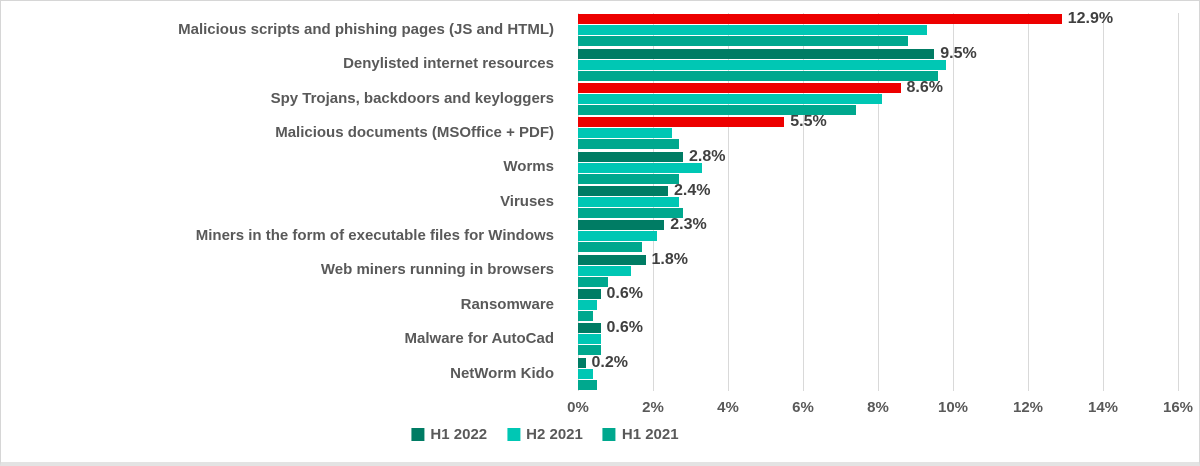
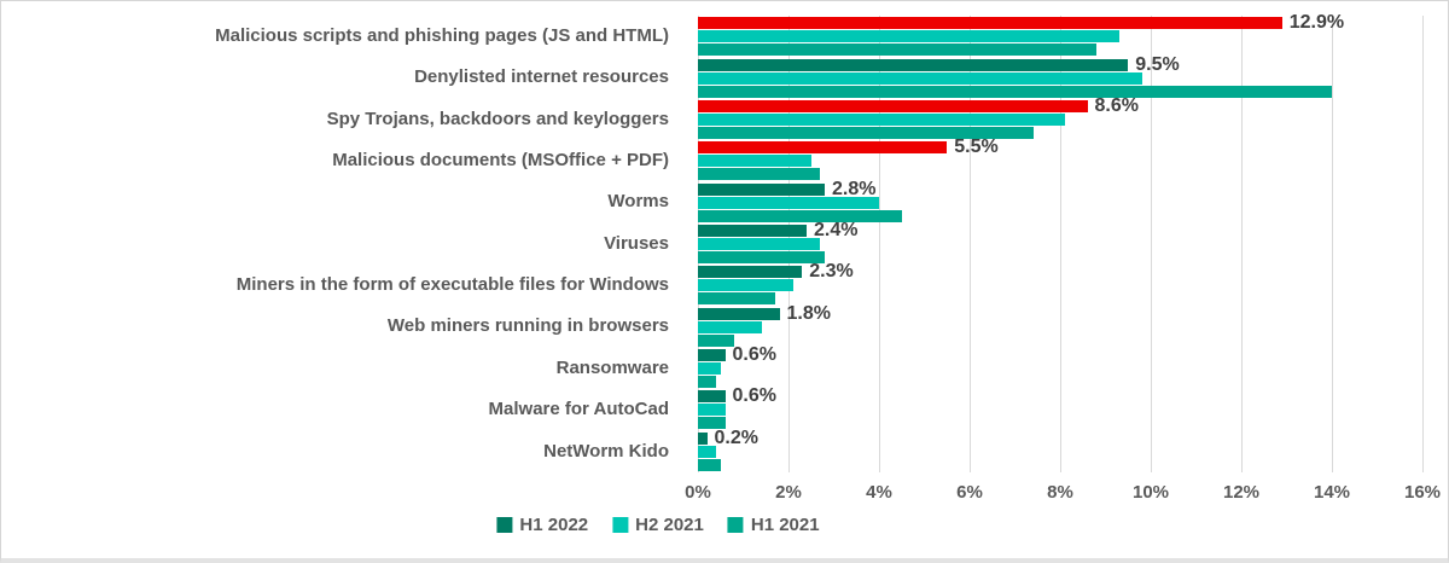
H1 2021/Denylisted internet resources: 9.6% -> 14.0%
H2 2021/Worms: 3.3% -> 4.0%
H1 2021/Worms: 2.7% -> 4.5%
